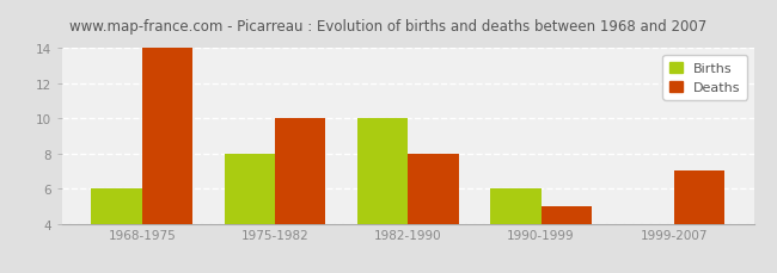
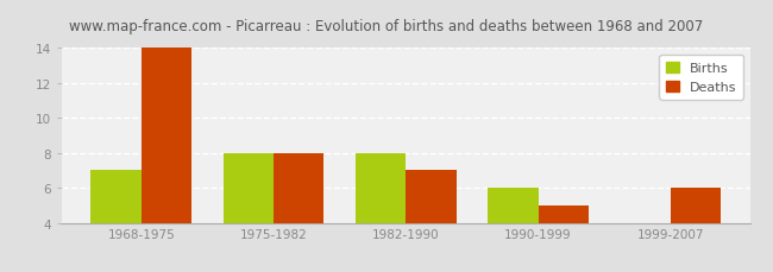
Births/1968-1975: 6 -> 7
Deaths/1975-1982: 10 -> 8
Births/1982-1990: 10 -> 8
Deaths/1982-1990: 8 -> 7
Deaths/1999-2007: 7 -> 6
